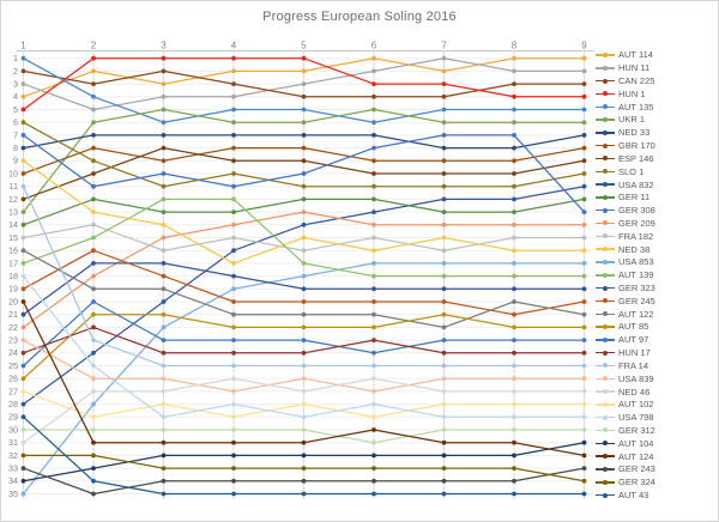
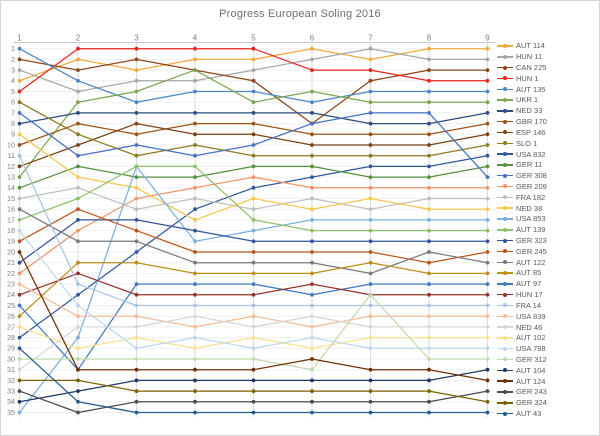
AUT 97/2: 20 -> 31
USA 853/3: 22 -> 12
UKR 1/4: 6 -> 3
CAN 225/6: 4 -> 8
GER 312/7: 30 -> 24
